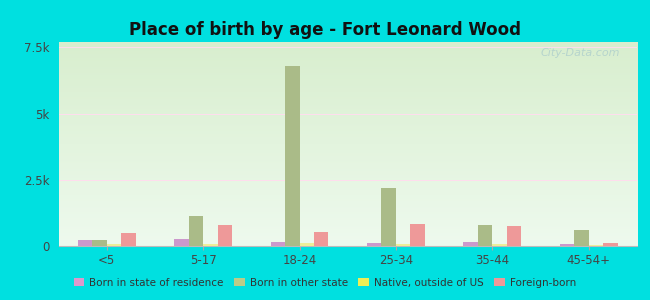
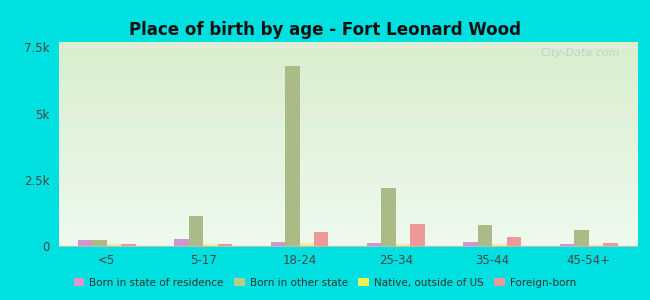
Foreign-born/<5: 0.50k -> 0.09k
Foreign-born/5-17: 0.80k -> 0.09k
Foreign-born/35-44: 0.75k -> 0.33k
